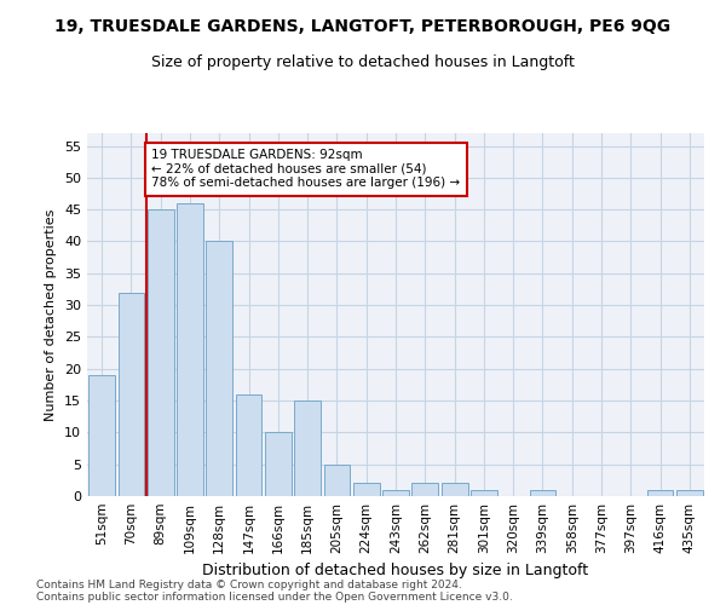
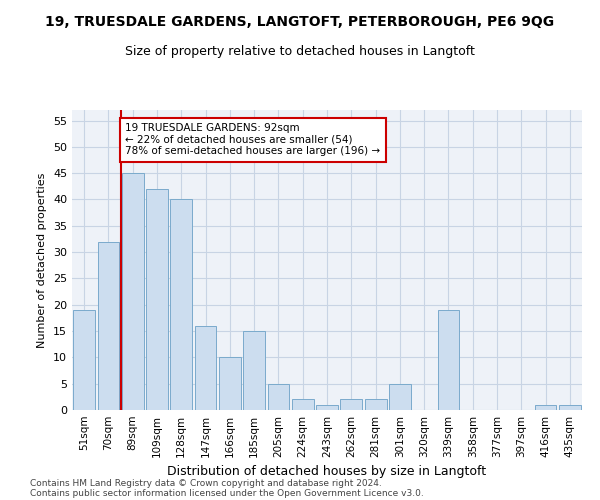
109sqm: 46 -> 42
301sqm: 1 -> 5
339sqm: 1 -> 19
